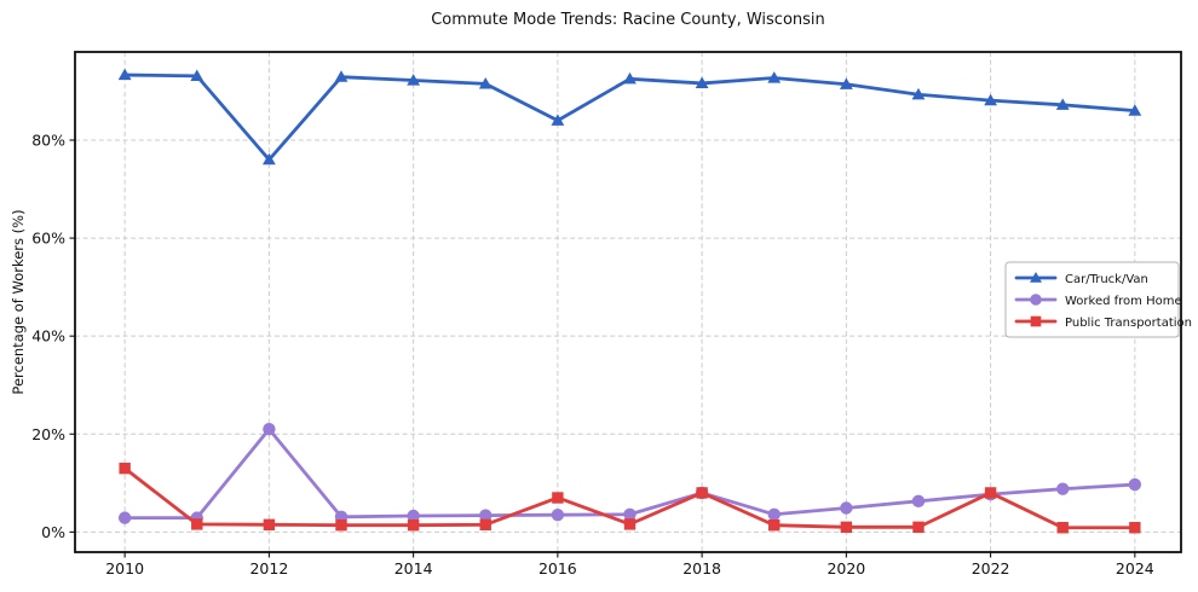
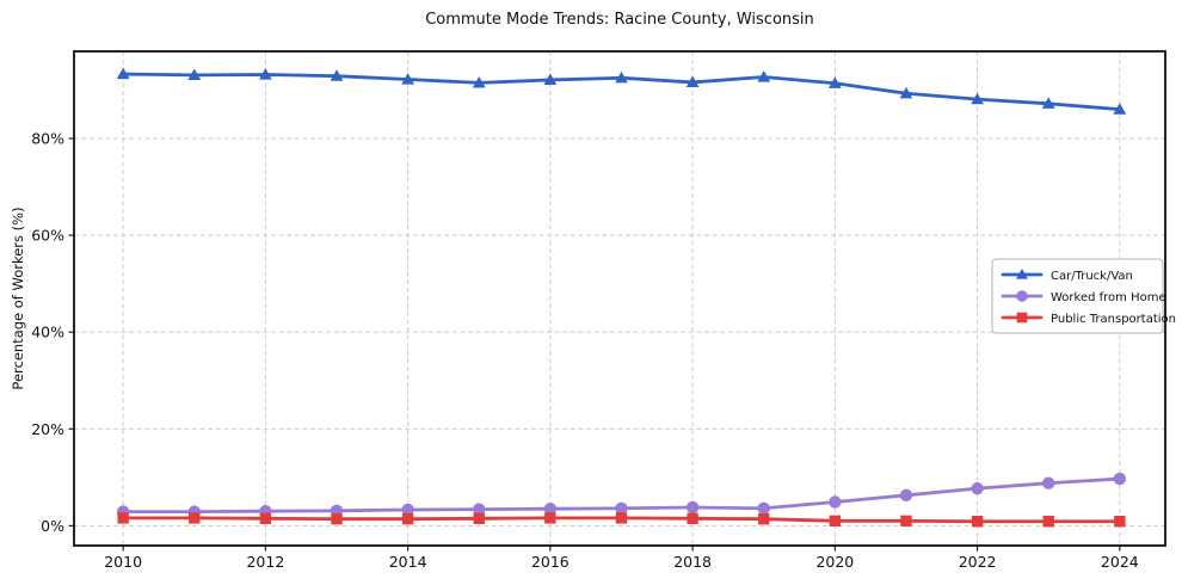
Public Transportation/2010: 13% -> 2%
Car/Truck/Van/2012: 76% -> 93%
Worked from Home/2012: 21% -> 3%
Car/Truck/Van/2016: 84% -> 92%
Public Transportation/2016: 7% -> 2%
Worked from Home/2018: 8% -> 4%
Public Transportation/2018: 8% -> 2%
Public Transportation/2022: 8% -> 1%
